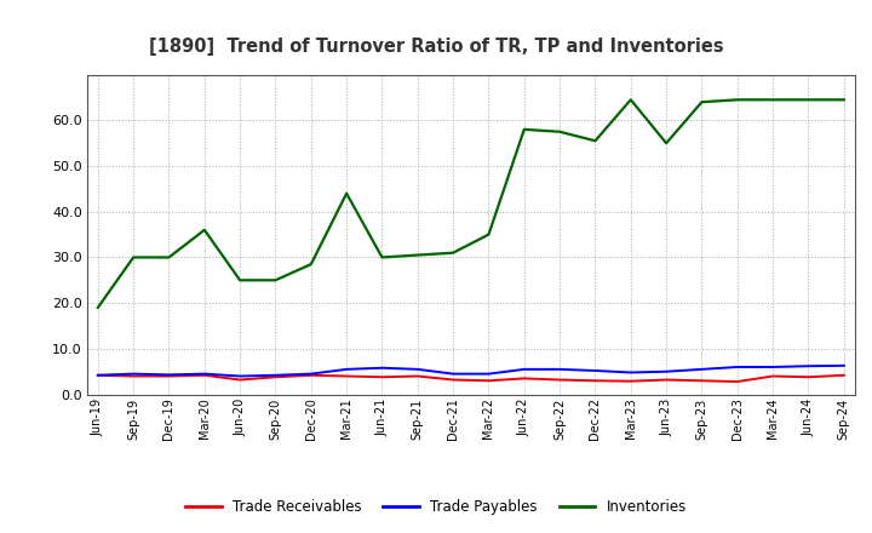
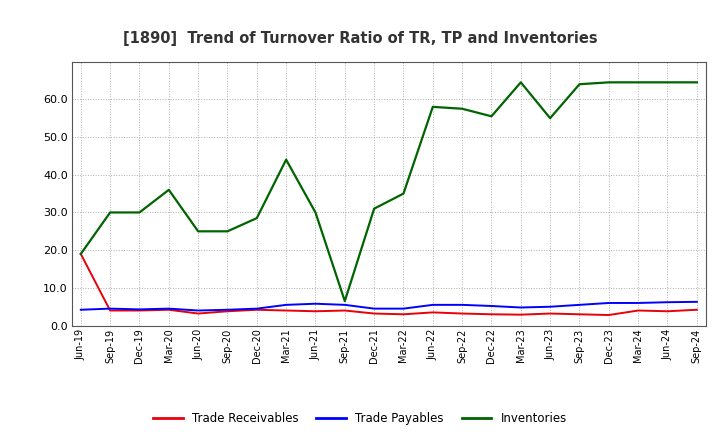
Trade Receivables/Jun-19: 4.2 -> 19.0
Inventories/Sep-21: 30.5 -> 6.5
